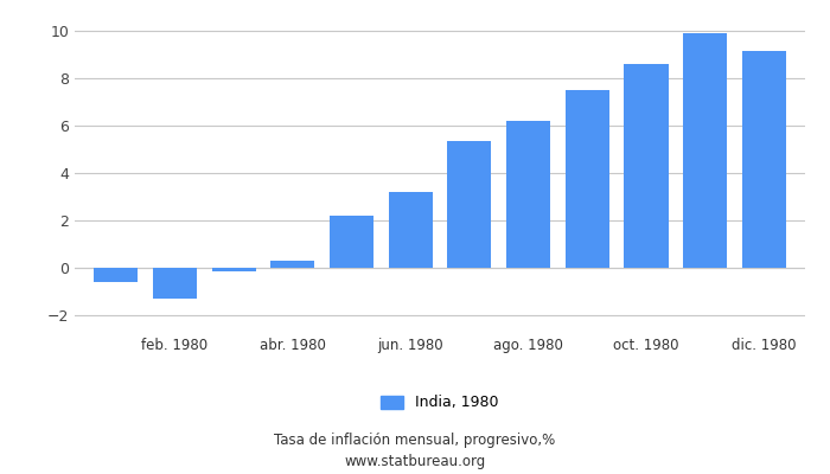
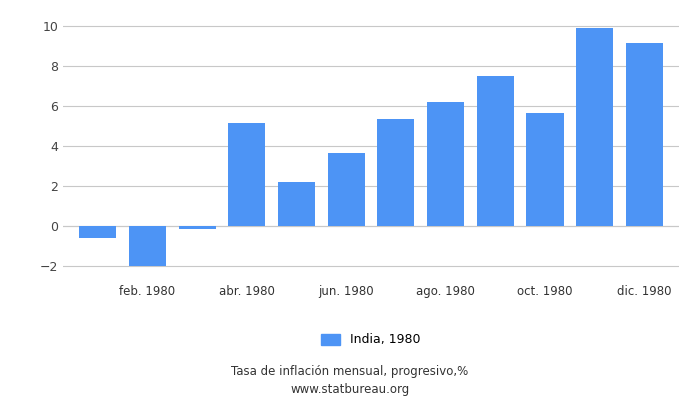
feb. 1980: -1.30 -> -2.00
abr. 1980: 0.30 -> 5.15
jun. 1980: 3.20 -> 3.65
oct. 1980: 8.60 -> 5.65
